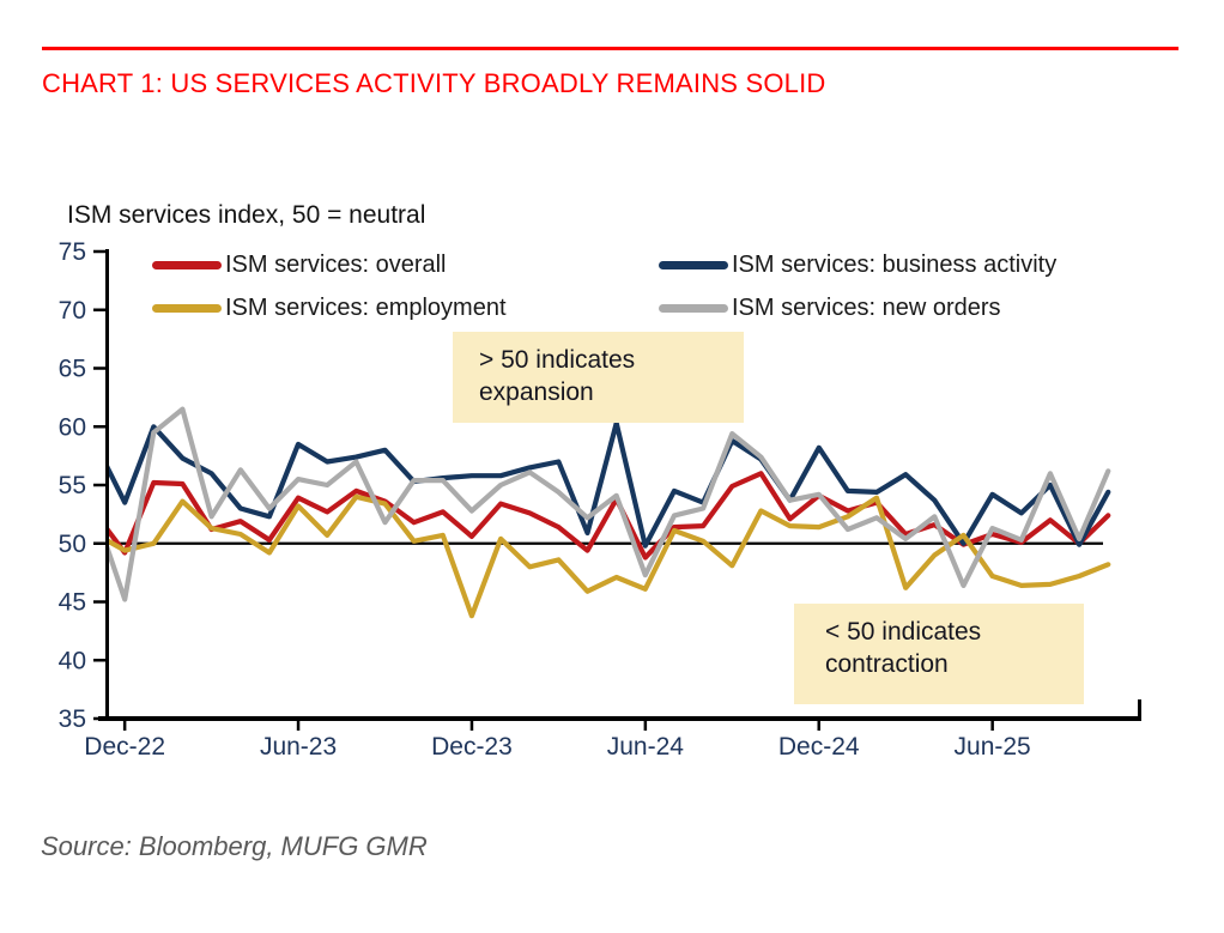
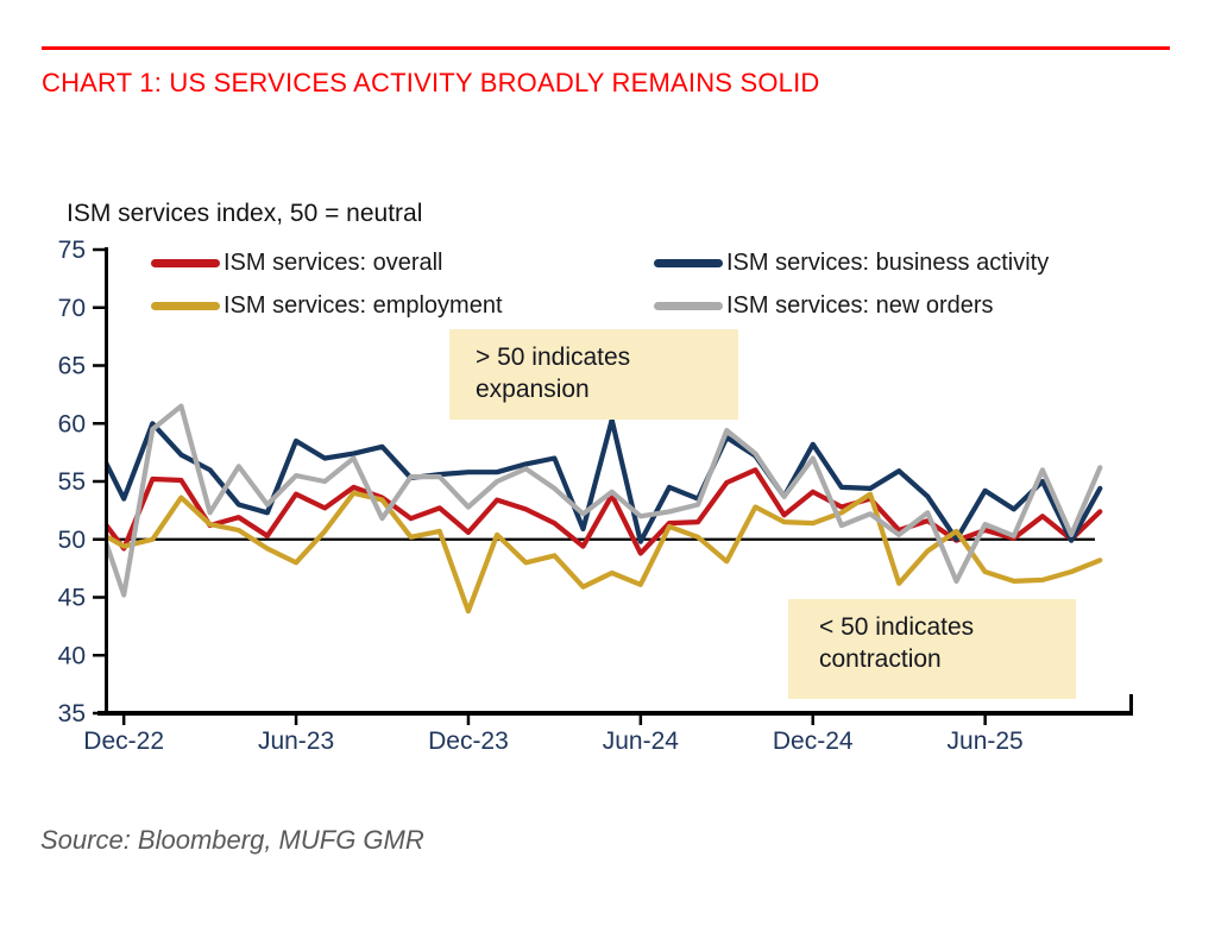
ISM services: employment/Jun-23: 53 -> 48
ISM services: new orders/Jun-24: 47 -> 52
ISM services: new orders/Dec-24: 54 -> 57
